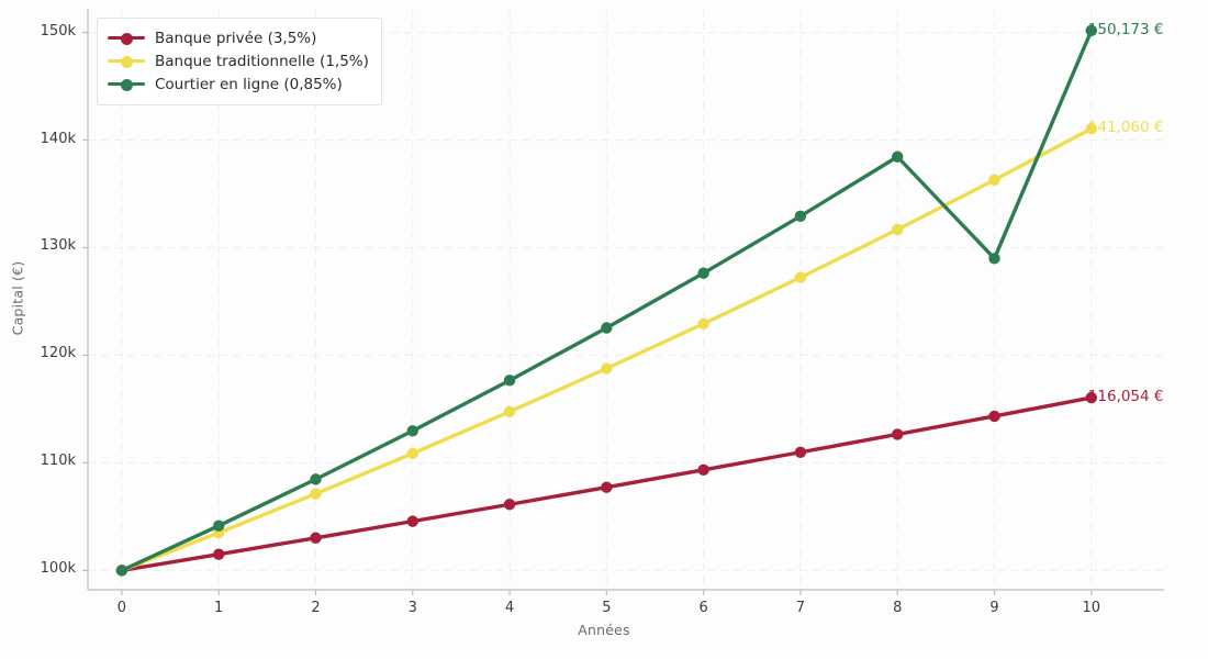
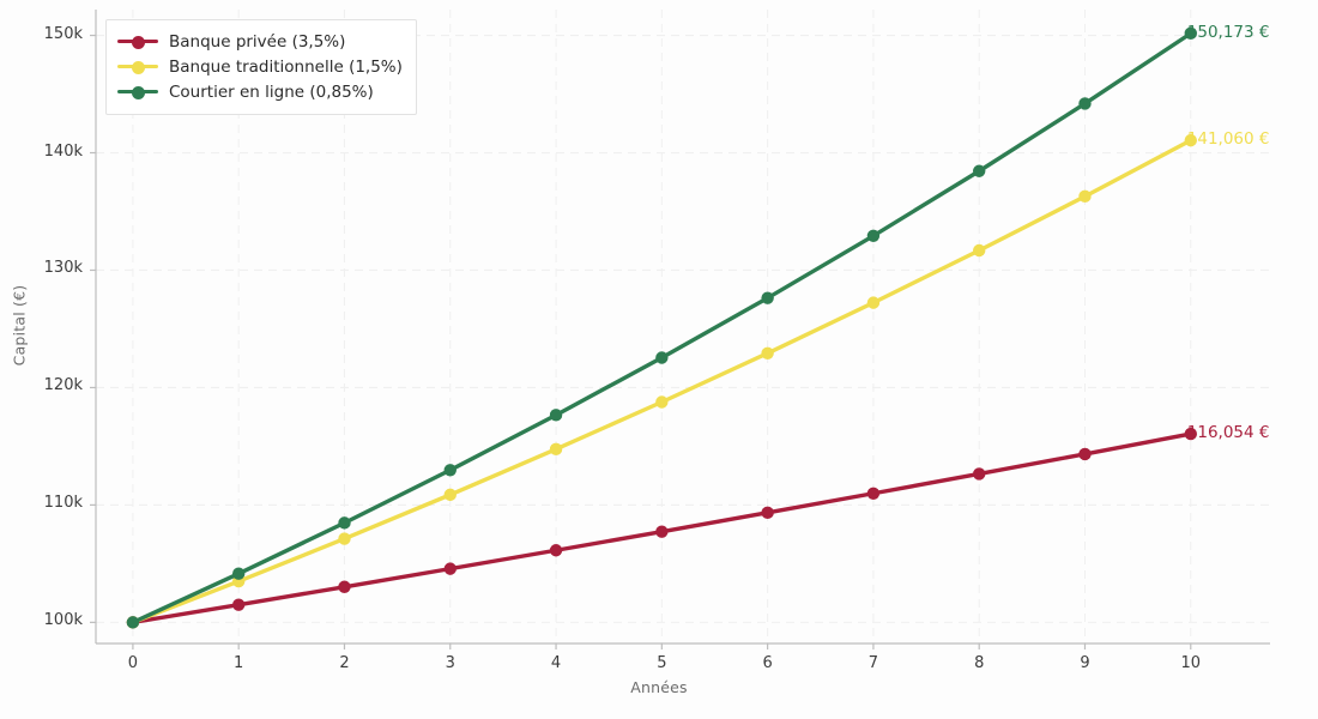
Courtier en ligne (0,85%)/9: 129k -> 144k
